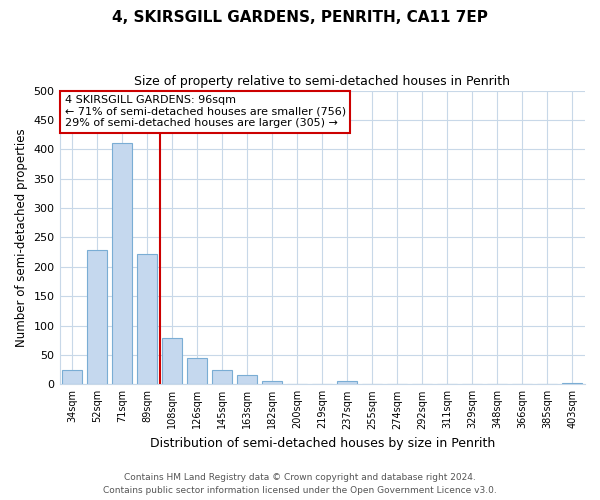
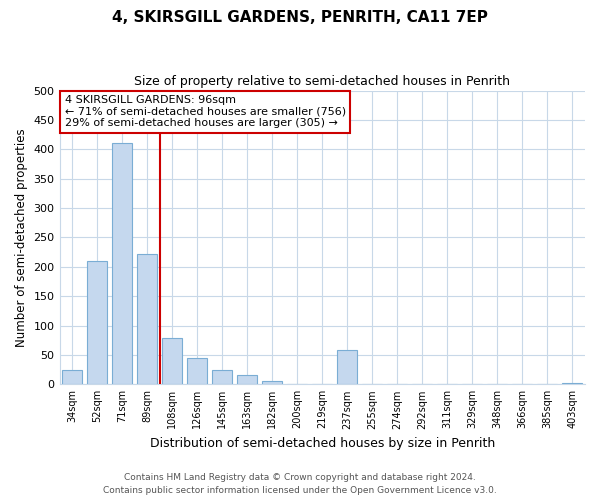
52sqm: 228 -> 210
237sqm: 5 -> 58
